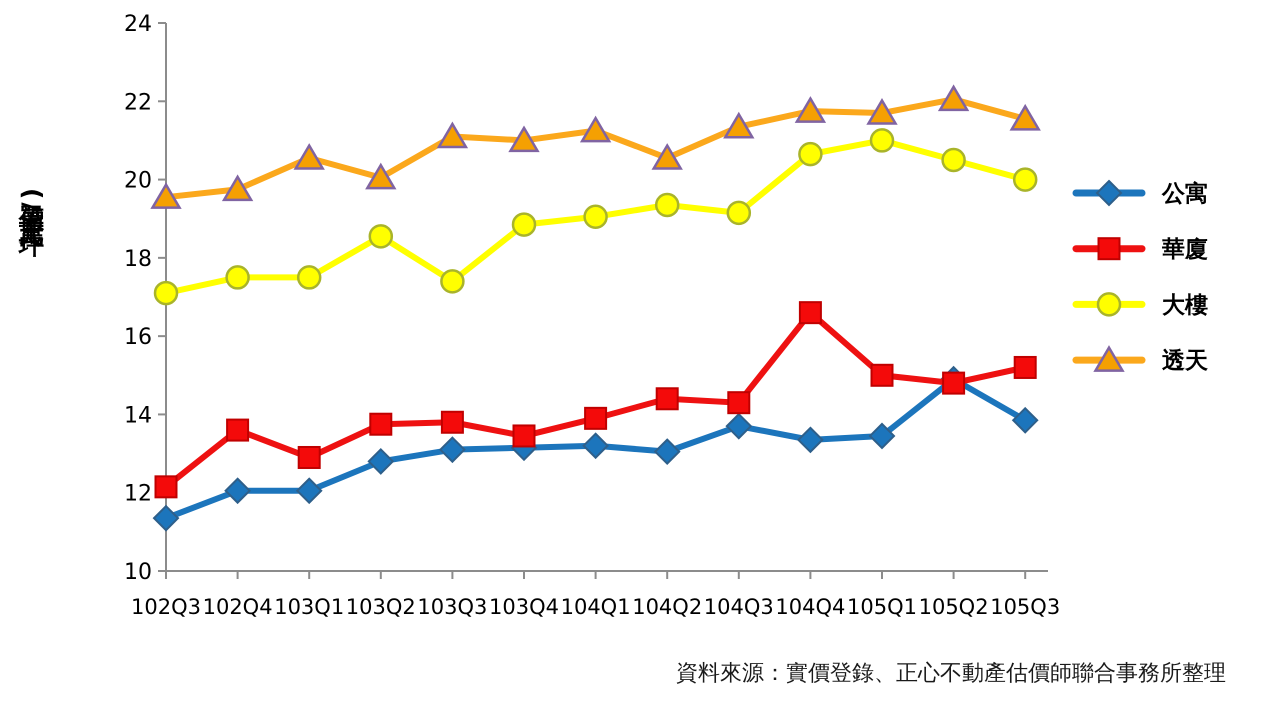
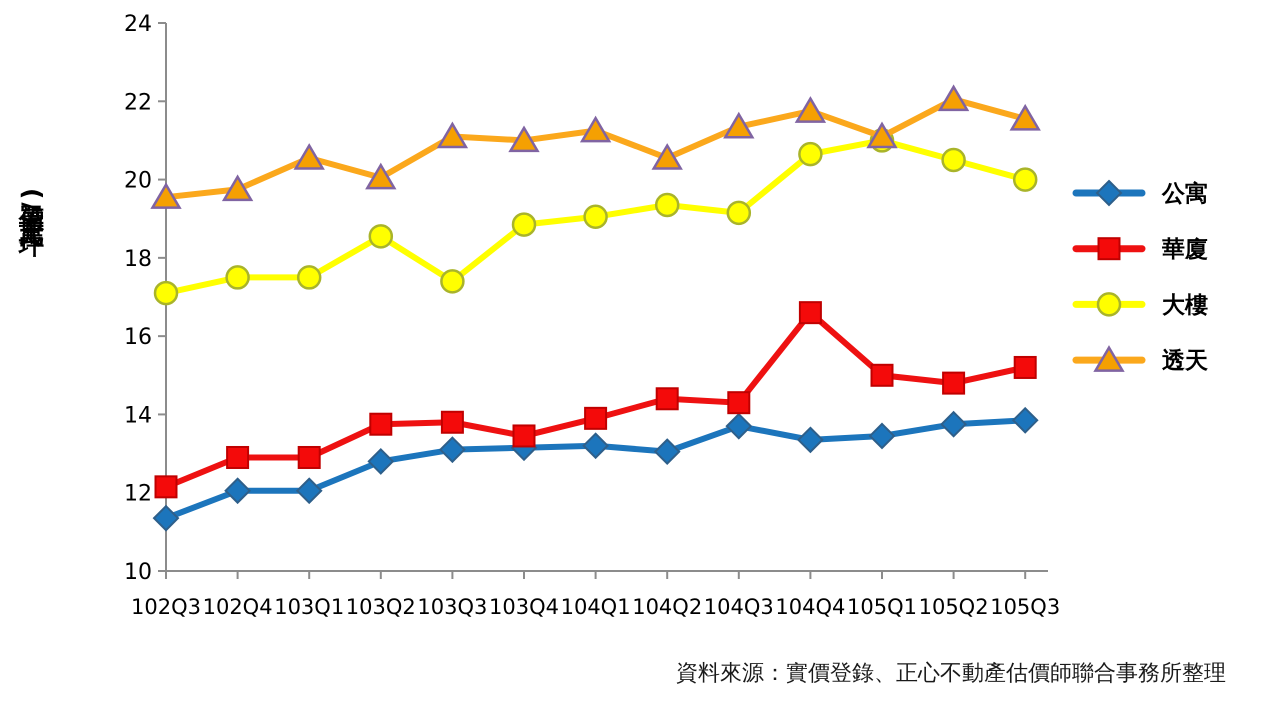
華廈/102Q4: 13.6 -> 12.9
透天/105Q1: 21.7 -> 21.1
公寓/105Q2: 14.9 -> 13.8
